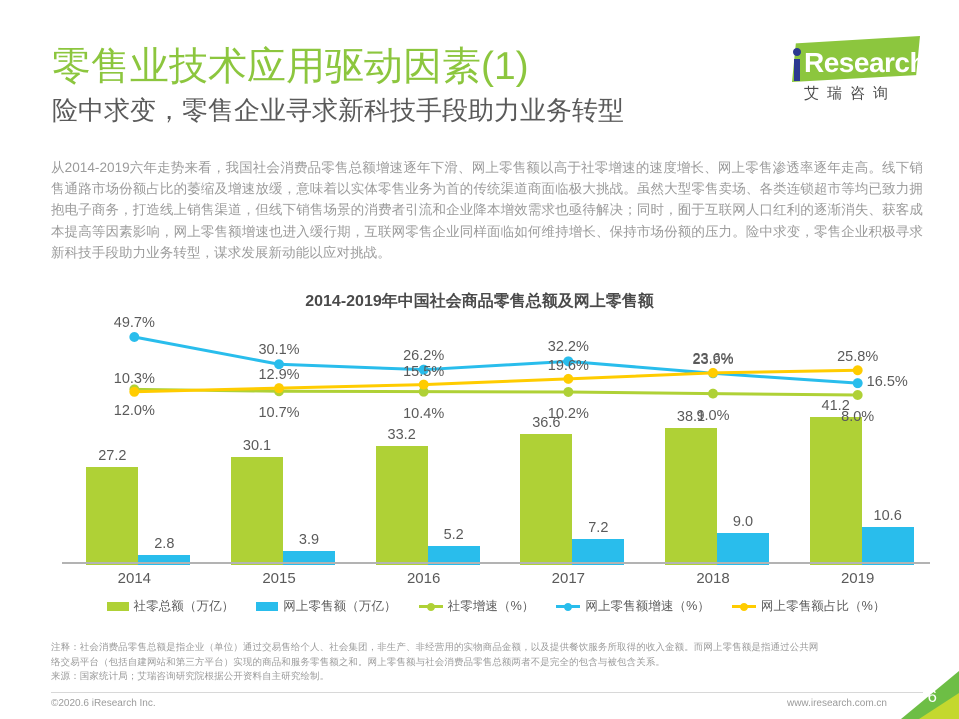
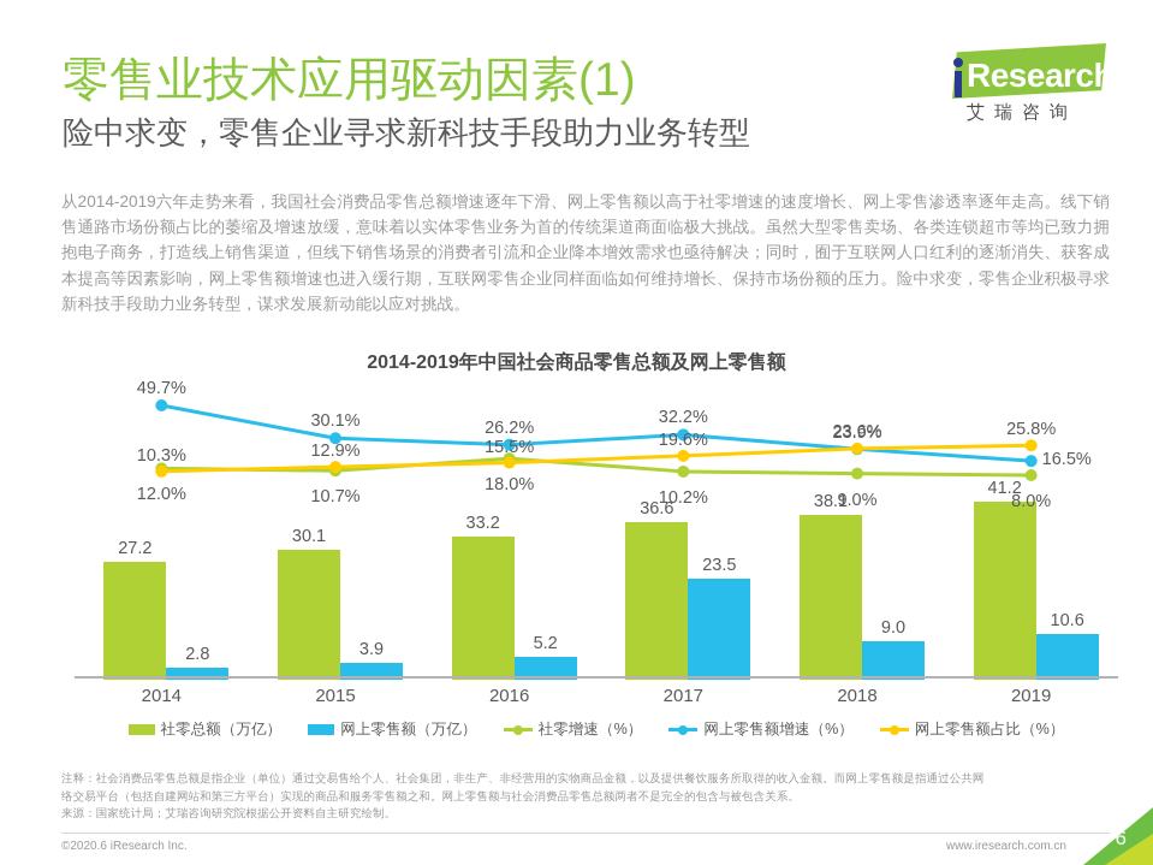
社零增速（%）/2016: 10.4% -> 18.0%
网上零售额（万亿）/2017: 7.2 -> 23.5
